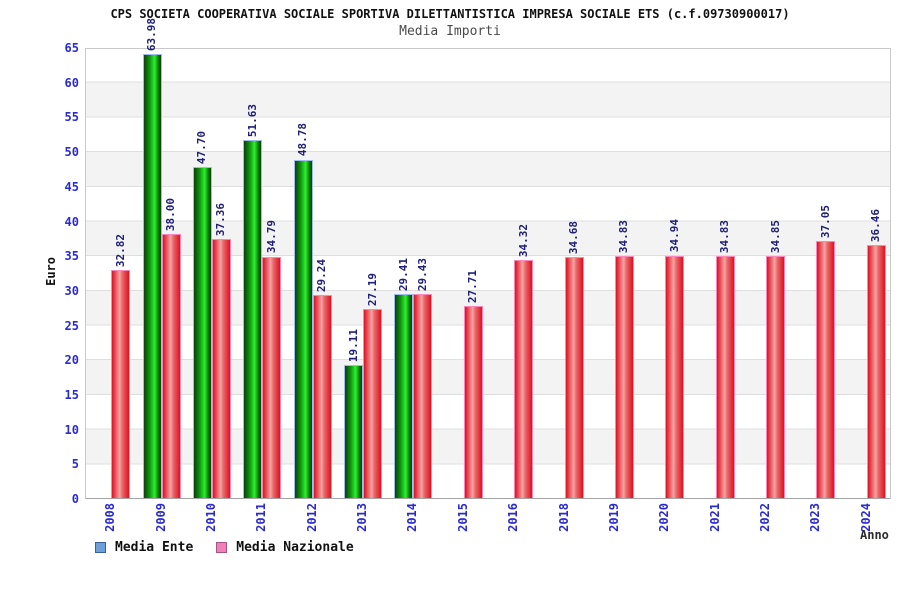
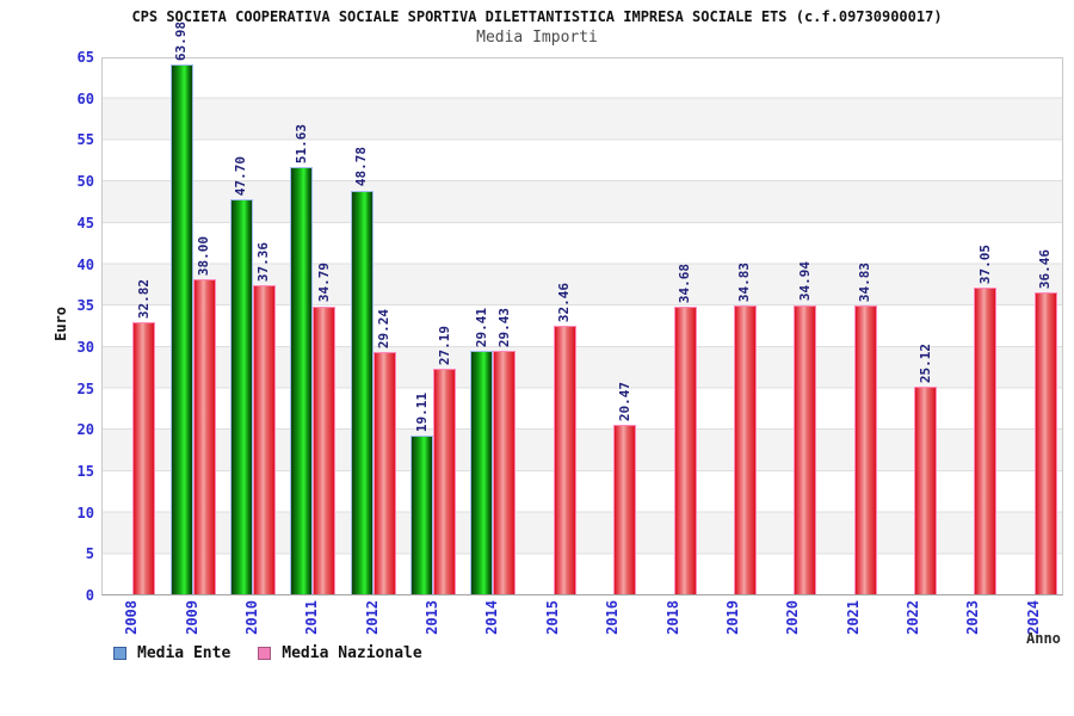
Media Nazionale/2015: 27.71 -> 32.46
Media Nazionale/2016: 34.32 -> 20.47
Media Nazionale/2022: 34.85 -> 25.12
